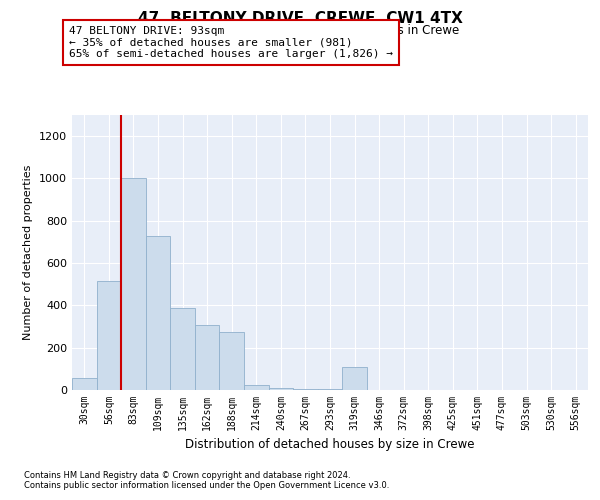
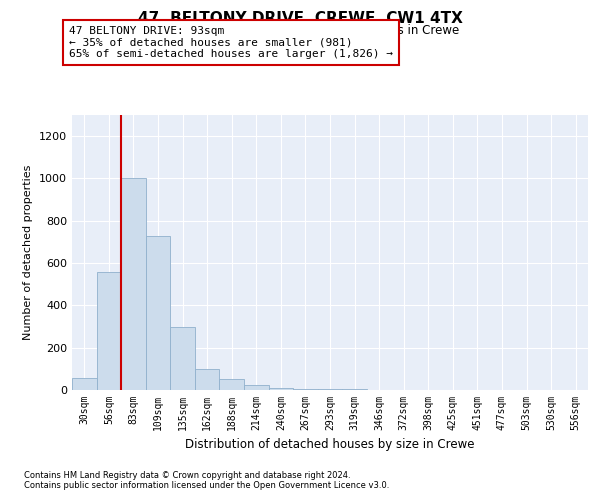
56sqm: 515 -> 560
135sqm: 390 -> 300
162sqm: 305 -> 100
188sqm: 275 -> 50
319sqm: 110 -> 5
